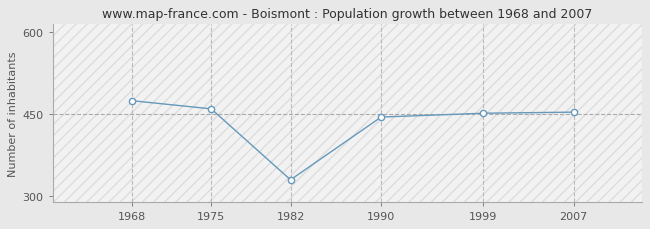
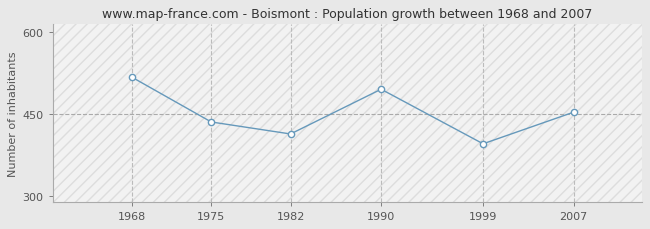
1968: 475 -> 518
1975: 460 -> 436
1982: 330 -> 414
1990: 445 -> 496
1999: 452 -> 396
